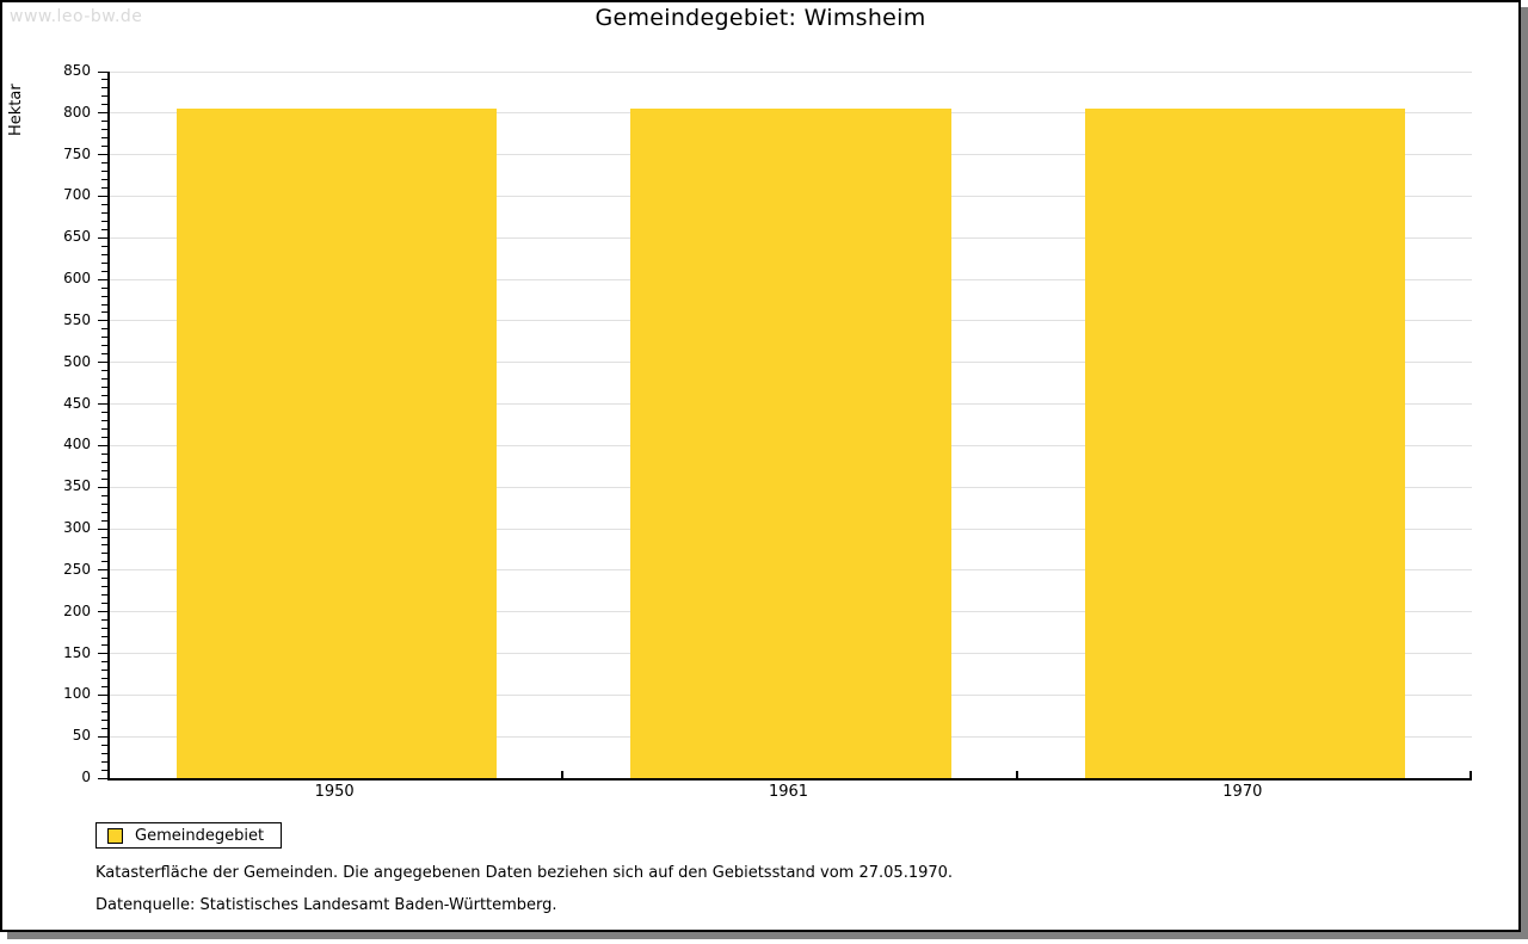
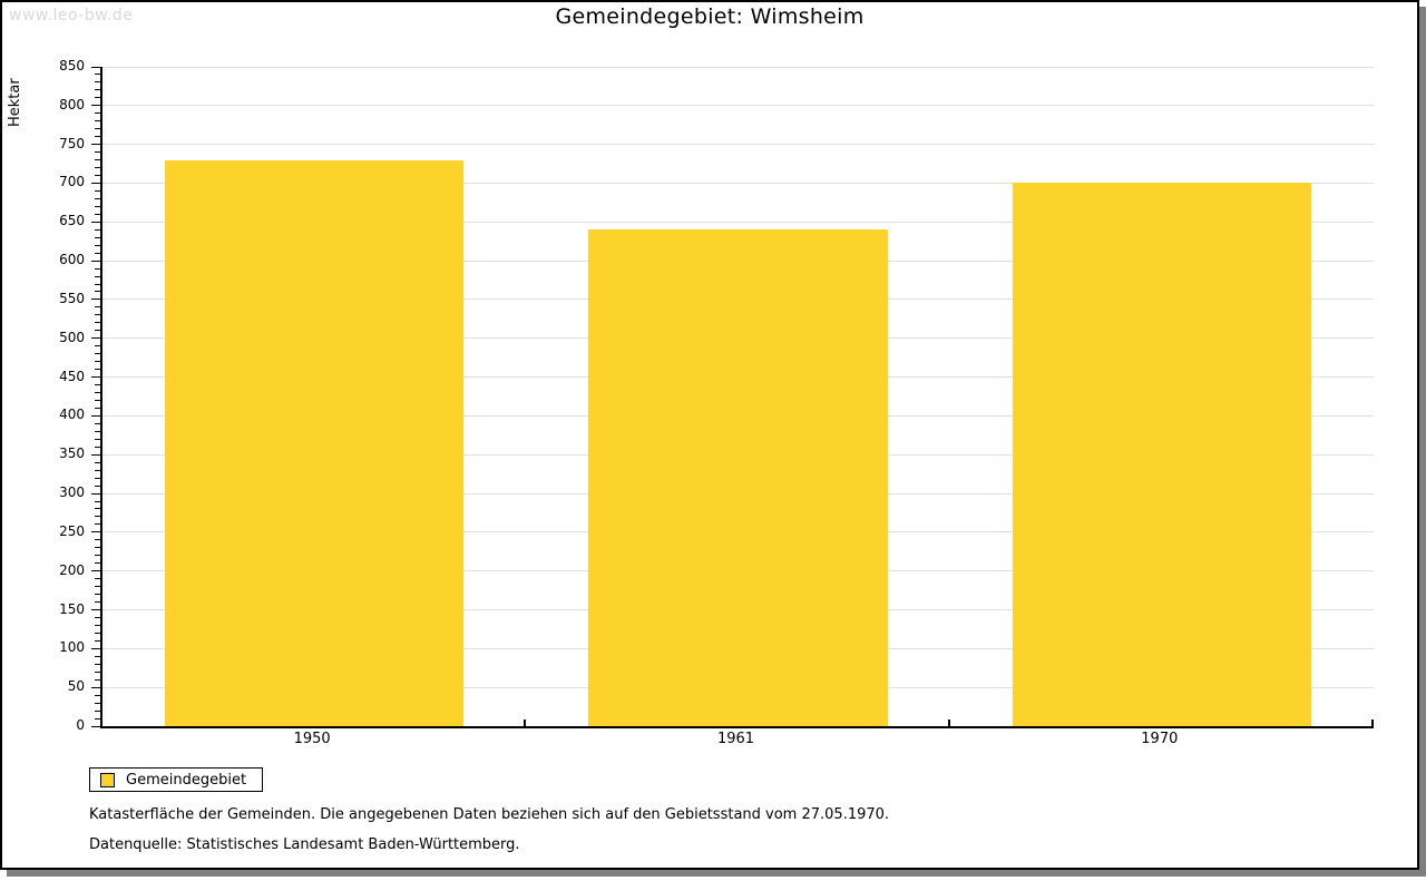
1950: 810 -> 730
1961: 810 -> 640
1970: 810 -> 700
